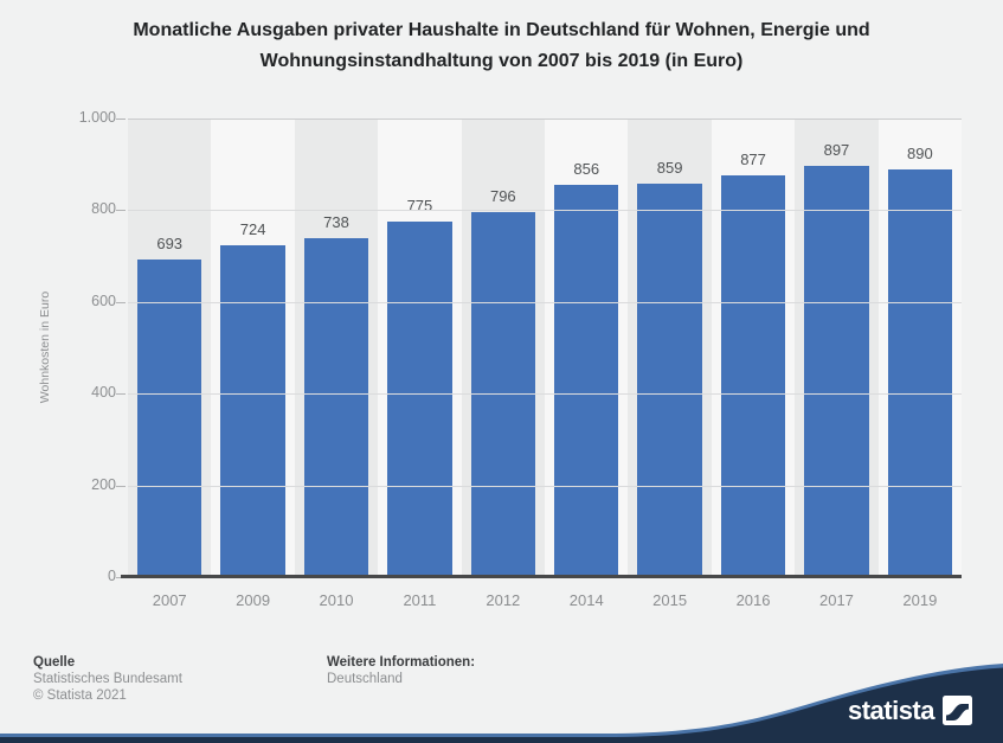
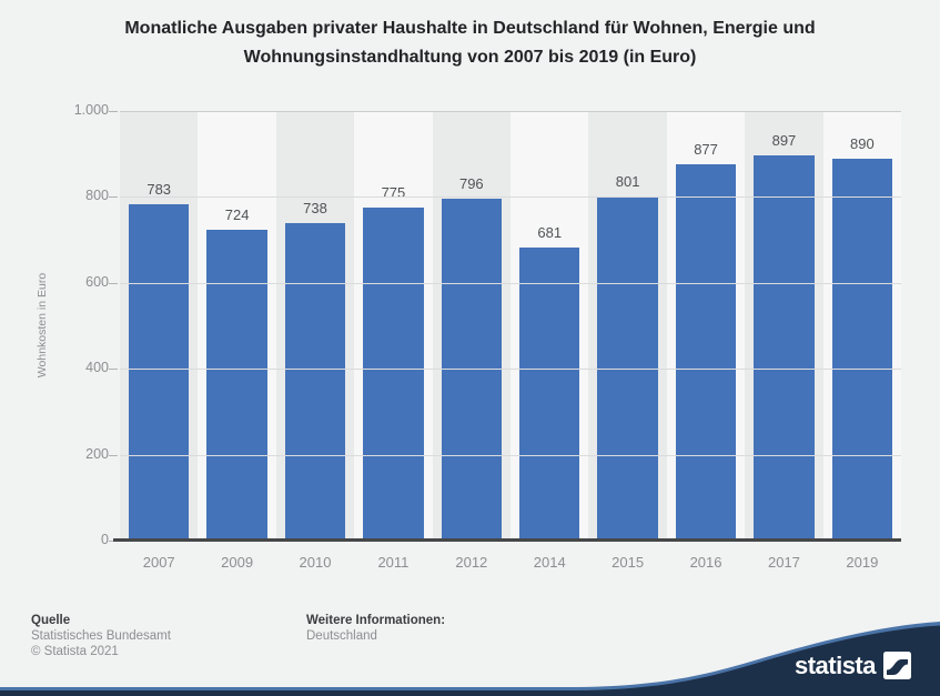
2007: 693 -> 783
2014: 856 -> 681
2015: 859 -> 801
